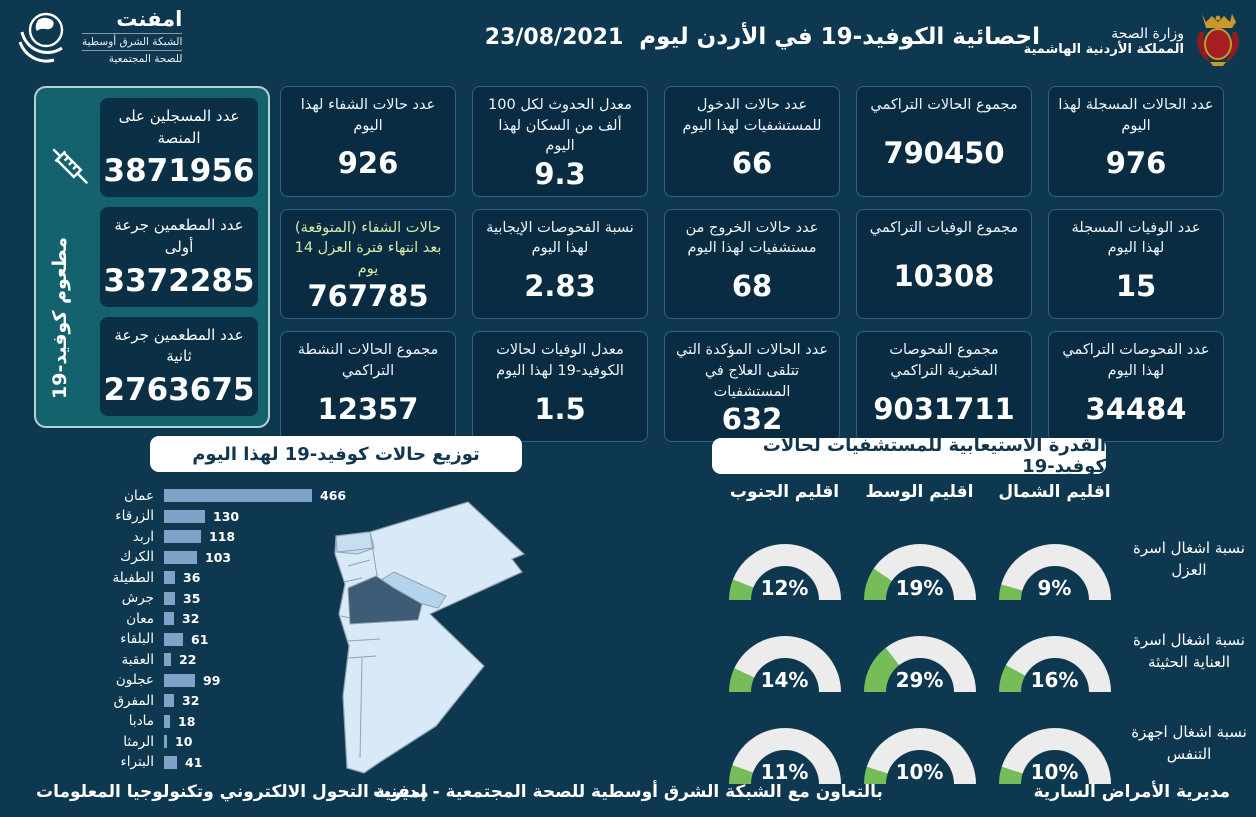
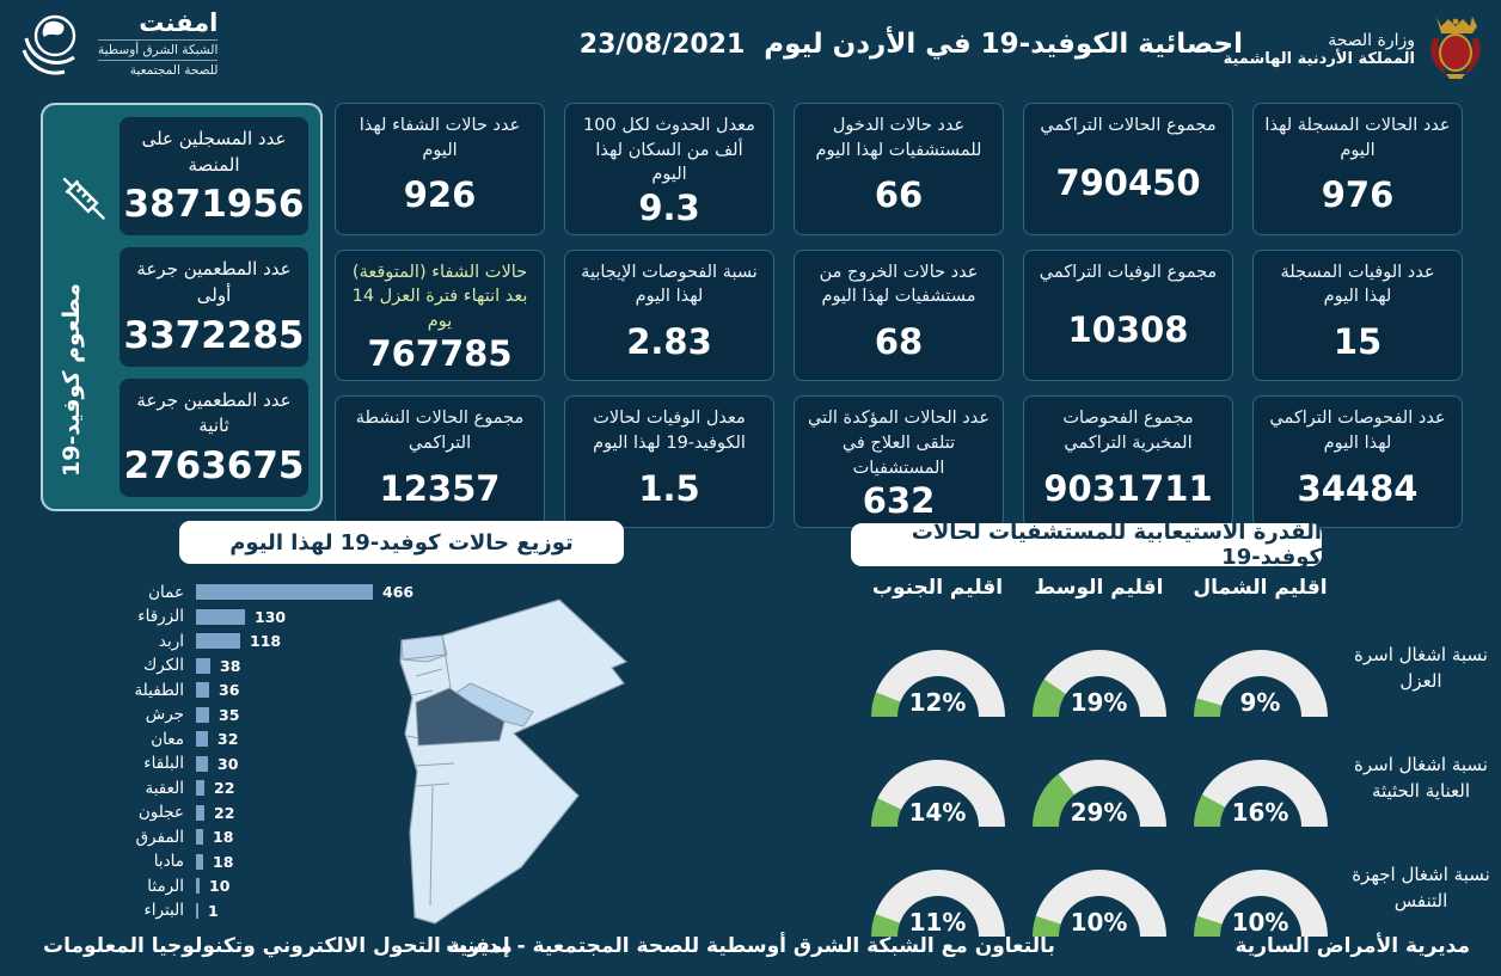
توزيع حالات كوفيد-19 لهذا اليوم/الكرك: 103 -> 38
توزيع حالات كوفيد-19 لهذا اليوم/البلقاء: 61 -> 30
توزيع حالات كوفيد-19 لهذا اليوم/عجلون: 99 -> 22
توزيع حالات كوفيد-19 لهذا اليوم/المفرق: 32 -> 18
توزيع حالات كوفيد-19 لهذا اليوم/البتراء: 41 -> 1
